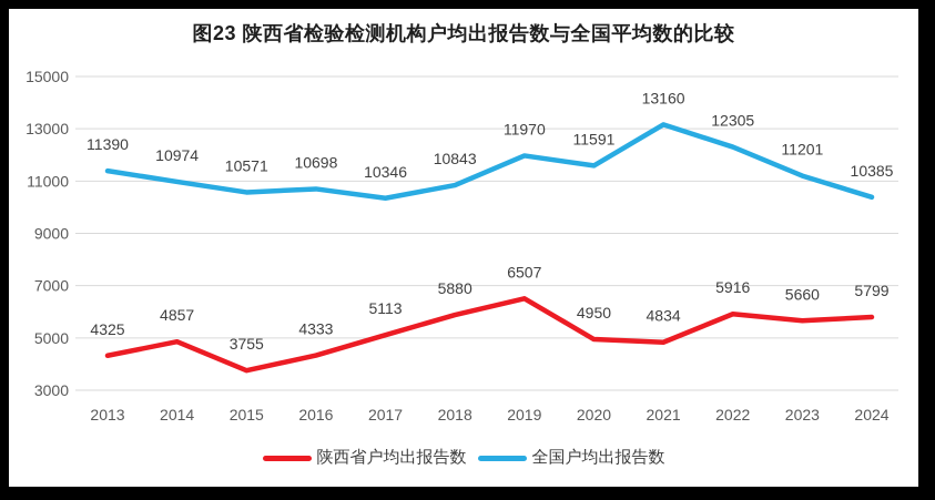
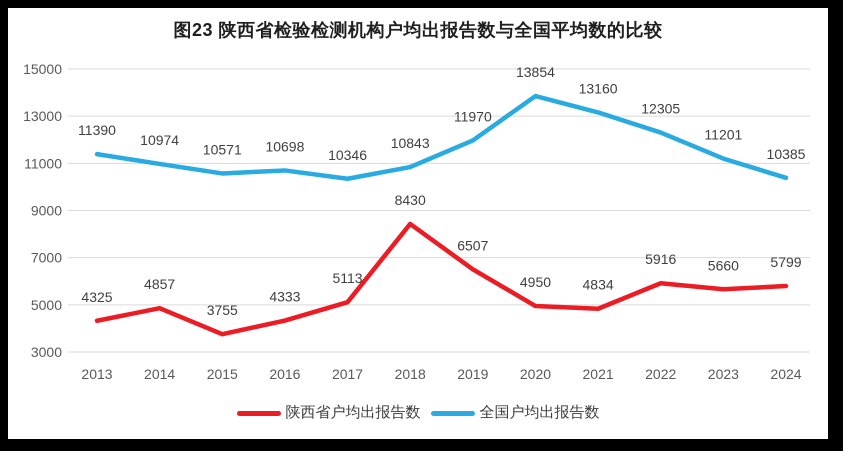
陕西省户均出报告数/2018: 5880 -> 8430
全国户均出报告数/2020: 11591 -> 13854
